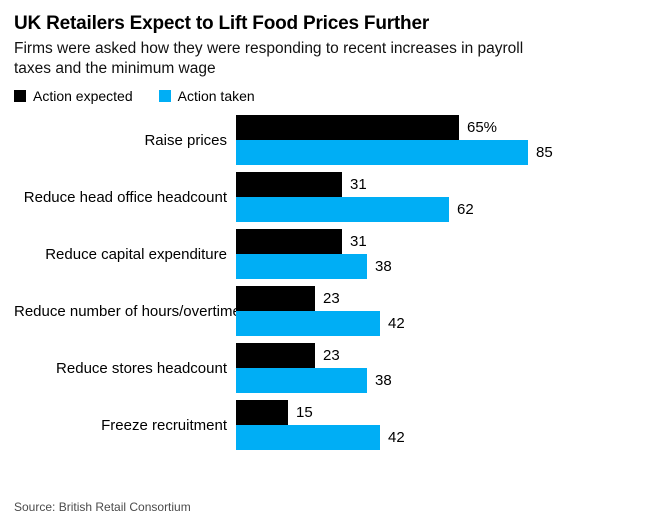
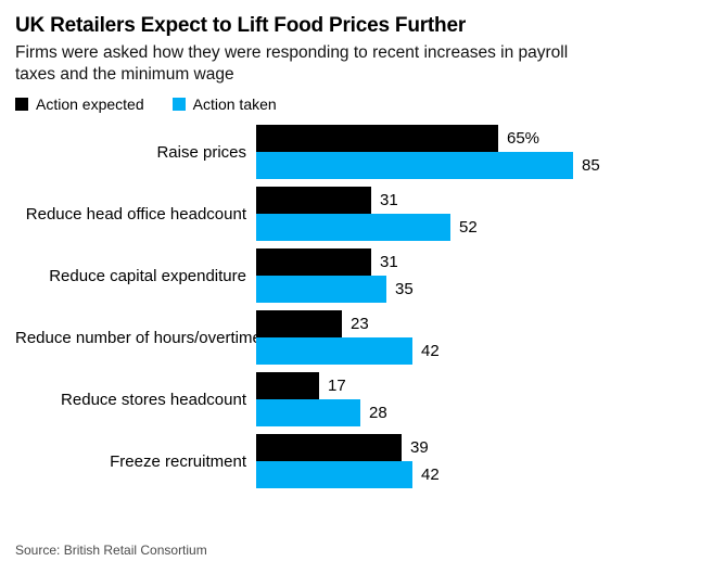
Action taken/Reduce head office headcount: 62 -> 52
Action taken/Reduce capital expenditure: 38 -> 35
Action expected/Reduce stores headcount: 23 -> 17
Action taken/Reduce stores headcount: 38 -> 28
Action expected/Freeze recruitment: 15 -> 39
